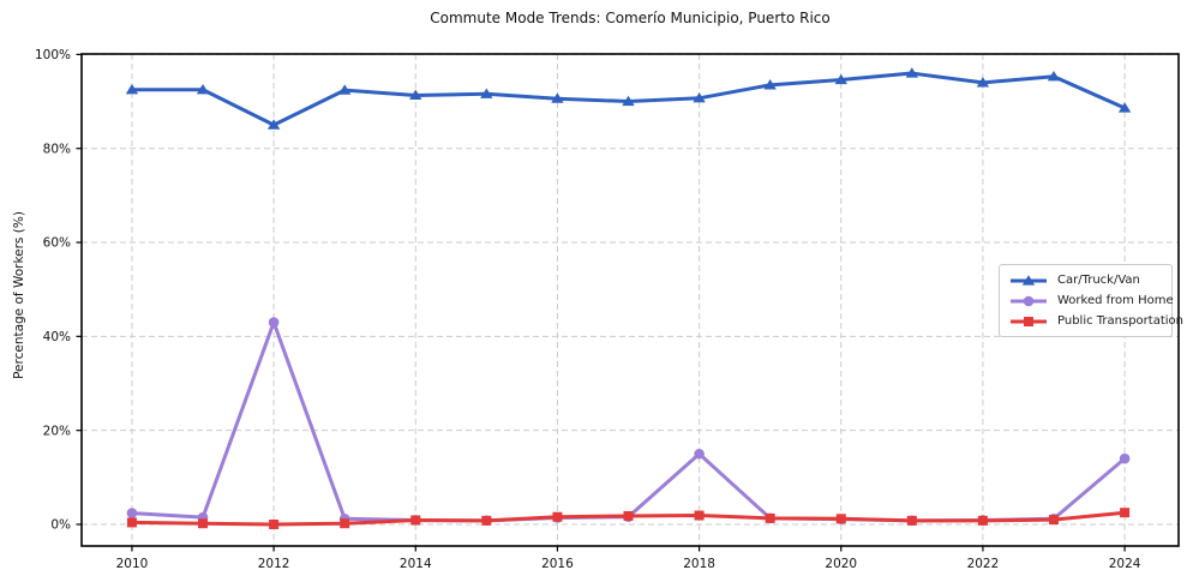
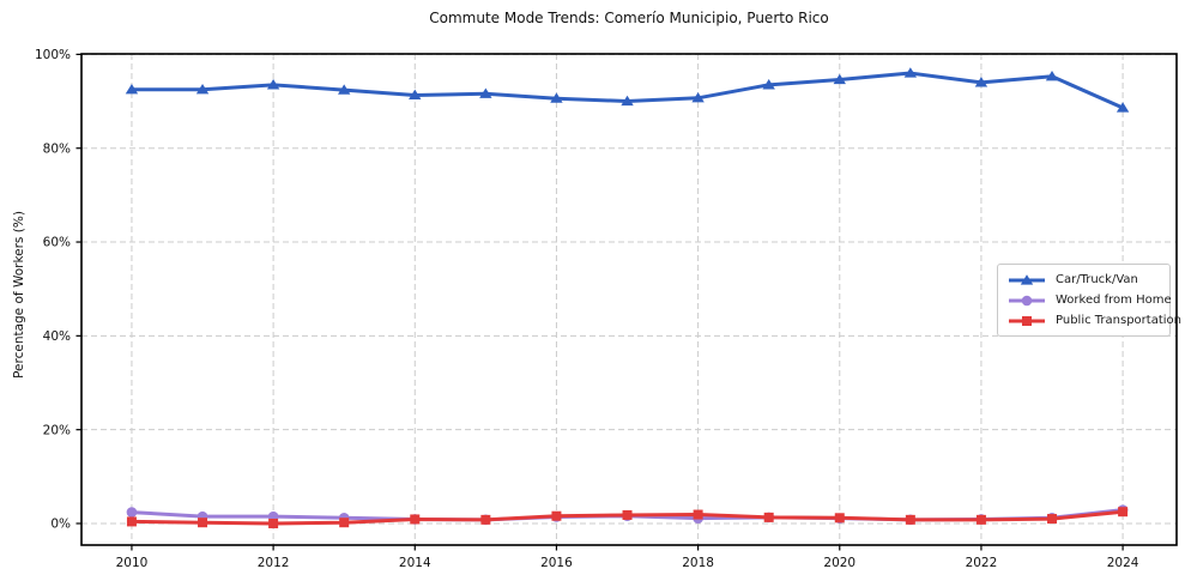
Car/Truck/Van/2012: 85% -> 94%
Worked from Home/2012: 43% -> 2%
Worked from Home/2018: 15% -> 1%
Worked from Home/2024: 14% -> 3%
